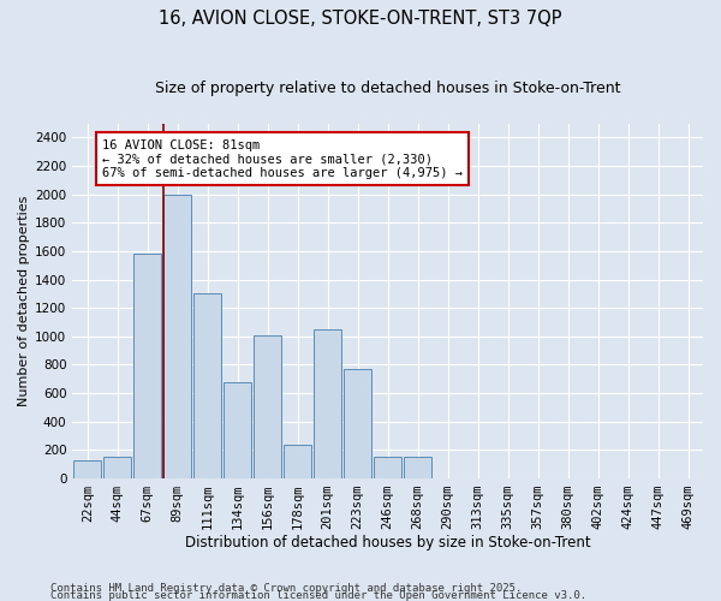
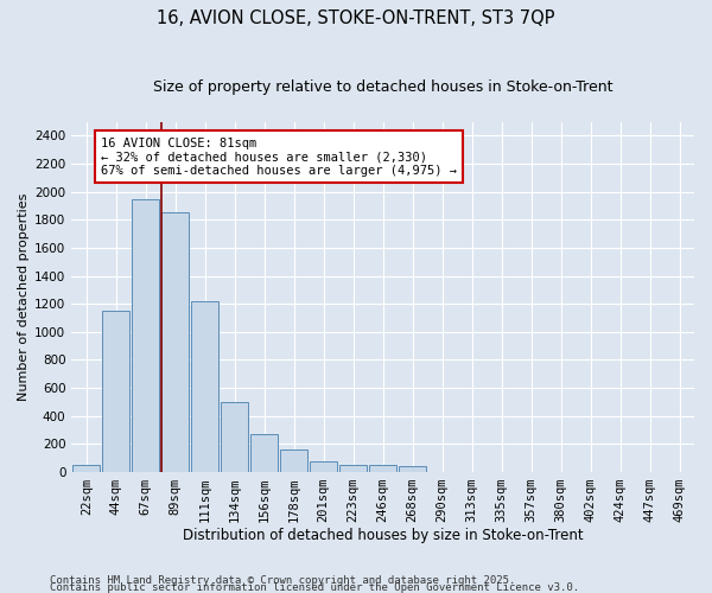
22sqm: 130 -> 50
44sqm: 150 -> 1150
67sqm: 1580 -> 1950
89sqm: 2000 -> 1850
111sqm: 1300 -> 1220
134sqm: 680 -> 500
156sqm: 1010 -> 270
178sqm: 240 -> 160
201sqm: 1050 -> 80
223sqm: 770 -> 50
246sqm: 150 -> 50
268sqm: 150 -> 40
